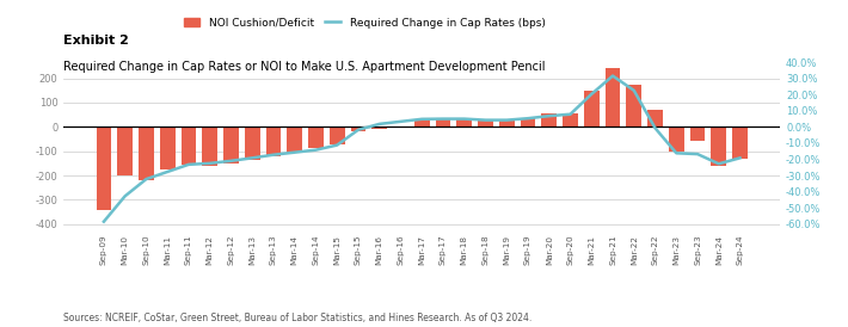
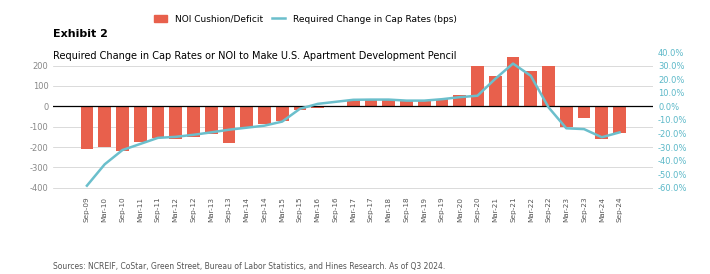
NOI Cushion/Deficit/Sep-09: -340 -> -210
NOI Cushion/Deficit/Sep-13: -120 -> -180
NOI Cushion/Deficit/Sep-20: 55 -> 200
NOI Cushion/Deficit/Sep-22: 70 -> 200
